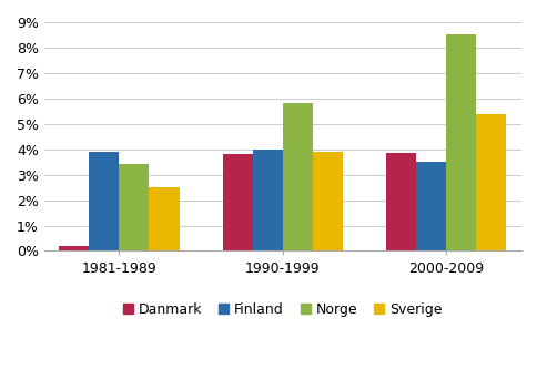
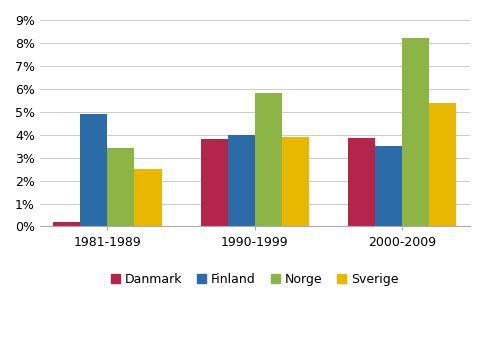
Finland/1981-1989: 3.9% -> 4.9%
Norge/2000-2009: 8.5% -> 8.2%
